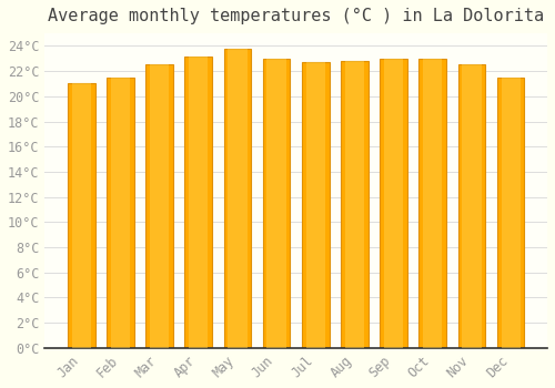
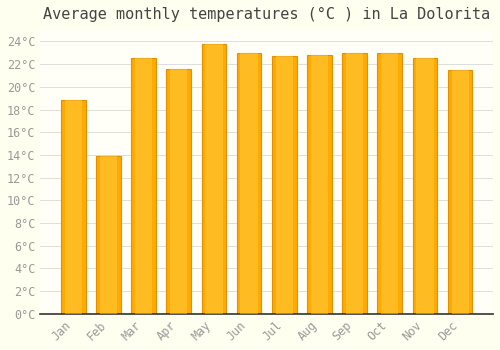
Jan: 21.0°C -> 18.8°C
Feb: 21.5°C -> 13.9°C
Apr: 23.2°C -> 21.6°C
